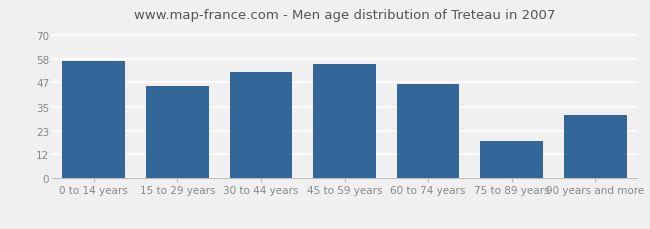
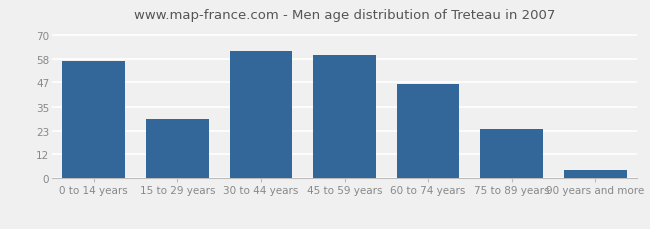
15 to 29 years: 45 -> 29
30 to 44 years: 52 -> 62
45 to 59 years: 56 -> 60
75 to 89 years: 18 -> 24
90 years and more: 31 -> 4
